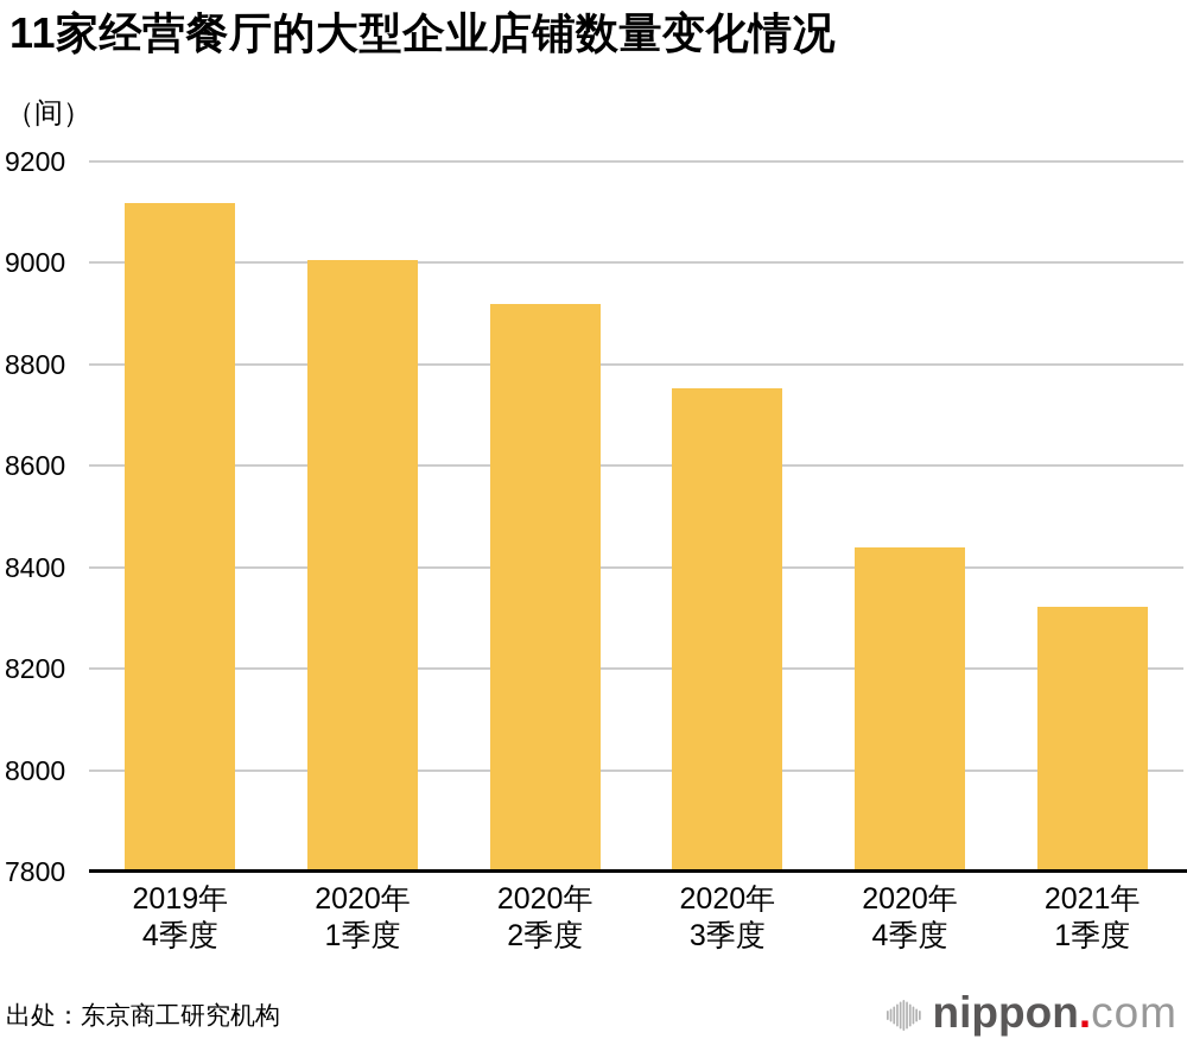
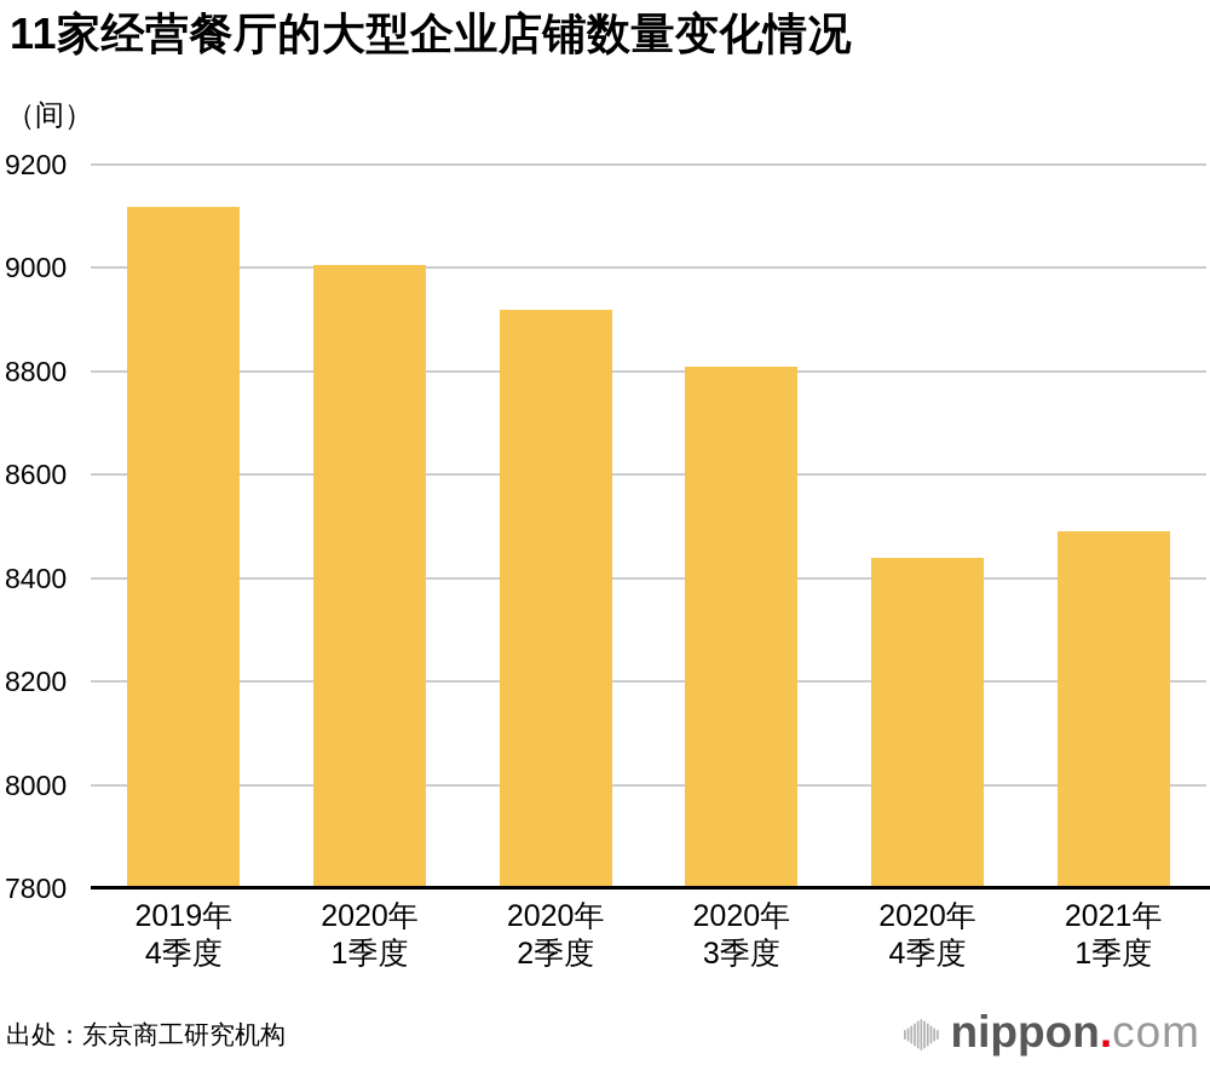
2020年 3季度: 8750 -> 8810
2021年 1季度: 8320 -> 8490
